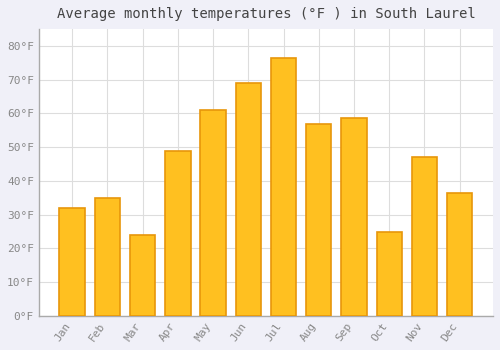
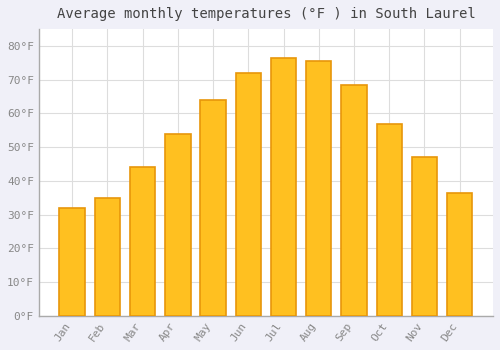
Mar: 24.0°F -> 44.0°F
Apr: 49.0°F -> 54.0°F
May: 61.0°F -> 64.0°F
Jun: 69.0°F -> 72.0°F
Aug: 57.0°F -> 75.5°F
Sep: 58.5°F -> 68.5°F
Oct: 25.0°F -> 57.0°F
